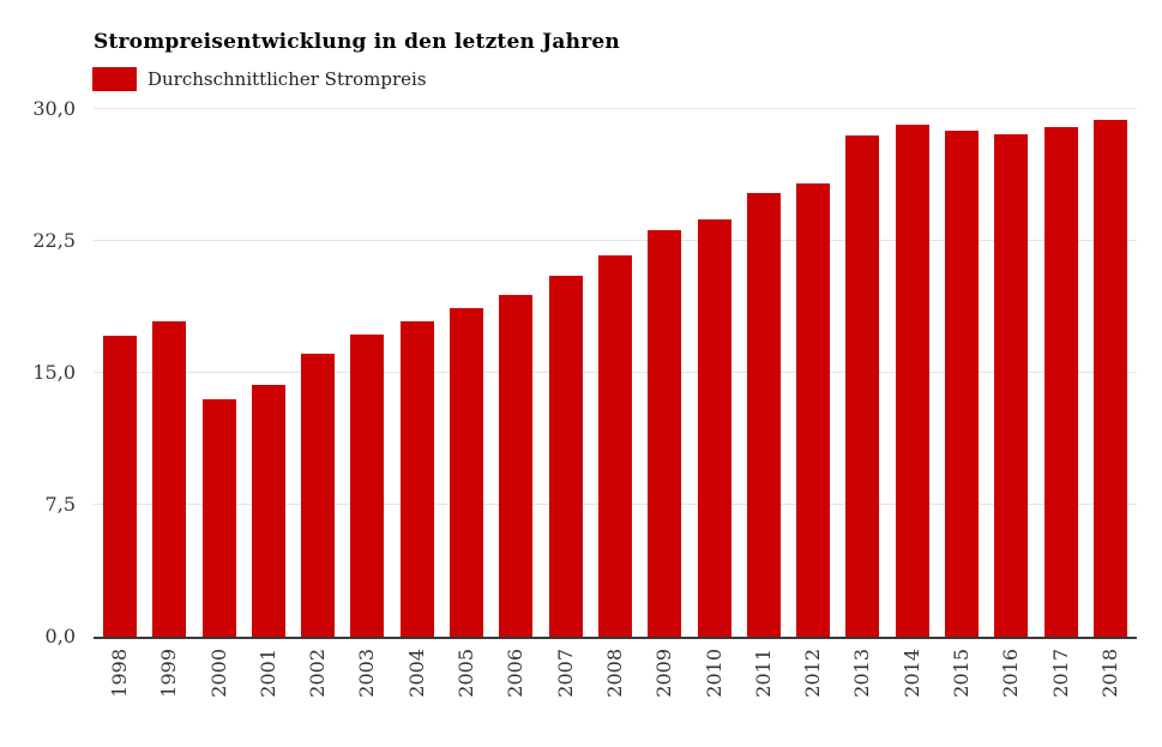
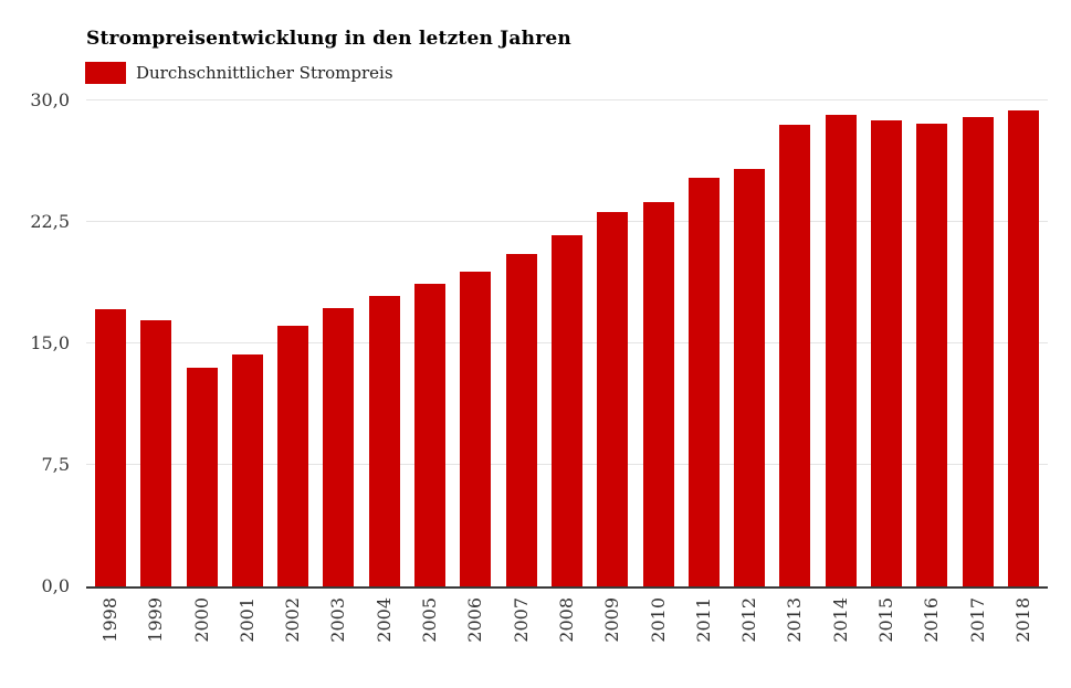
1999: 17,9 -> 16,4
